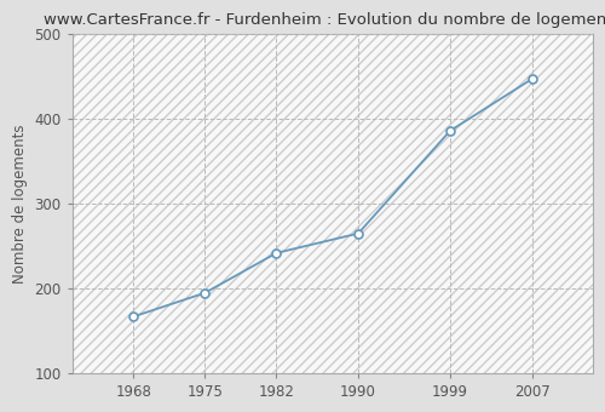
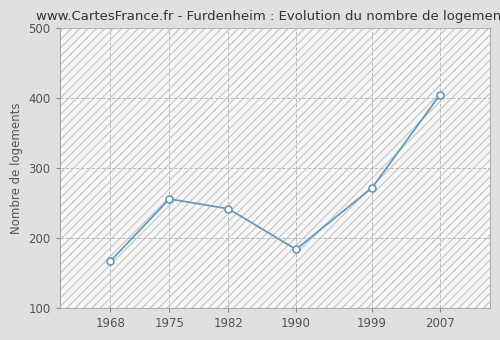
1975: 195 -> 256
1990: 265 -> 184
1999: 386 -> 272
2007: 447 -> 404
